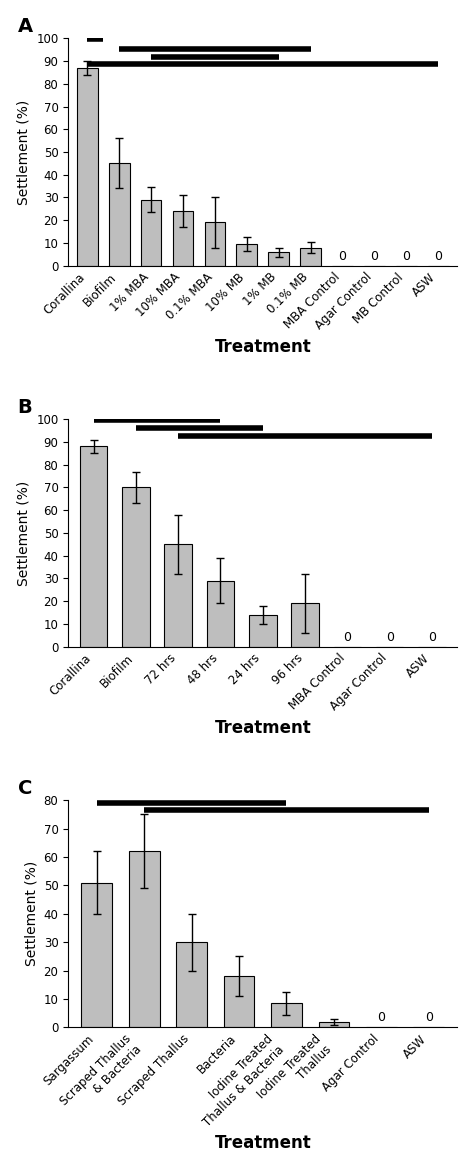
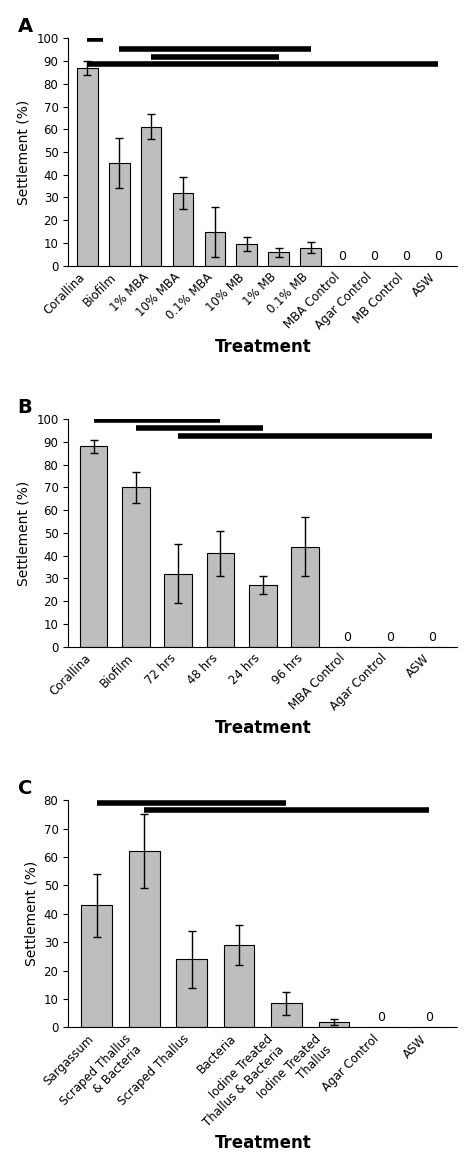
1% MBA: 29.0 -> 61.0
10% MBA: 24.0 -> 32.0
0.1% MBA: 19.0 -> 15.0
72 hrs: 45 -> 32
48 hrs: 29 -> 41
24 hrs: 14 -> 27
96 hrs: 19 -> 44
Sargassum: 51.0 -> 43.0
Scraped Thallus: 30.0 -> 24.0
Bacteria: 18.0 -> 29.0
